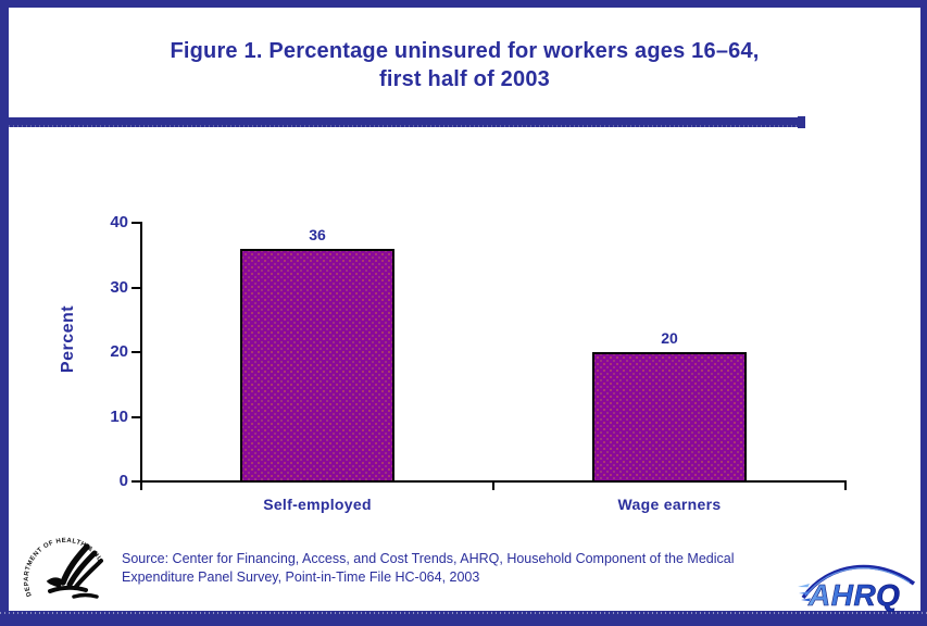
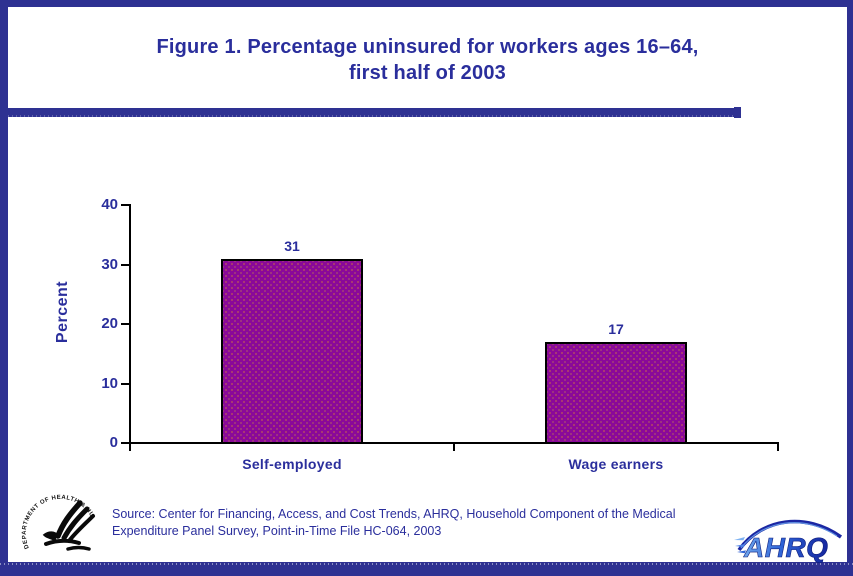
Self-employed: 36 -> 31
Wage earners: 20 -> 17
